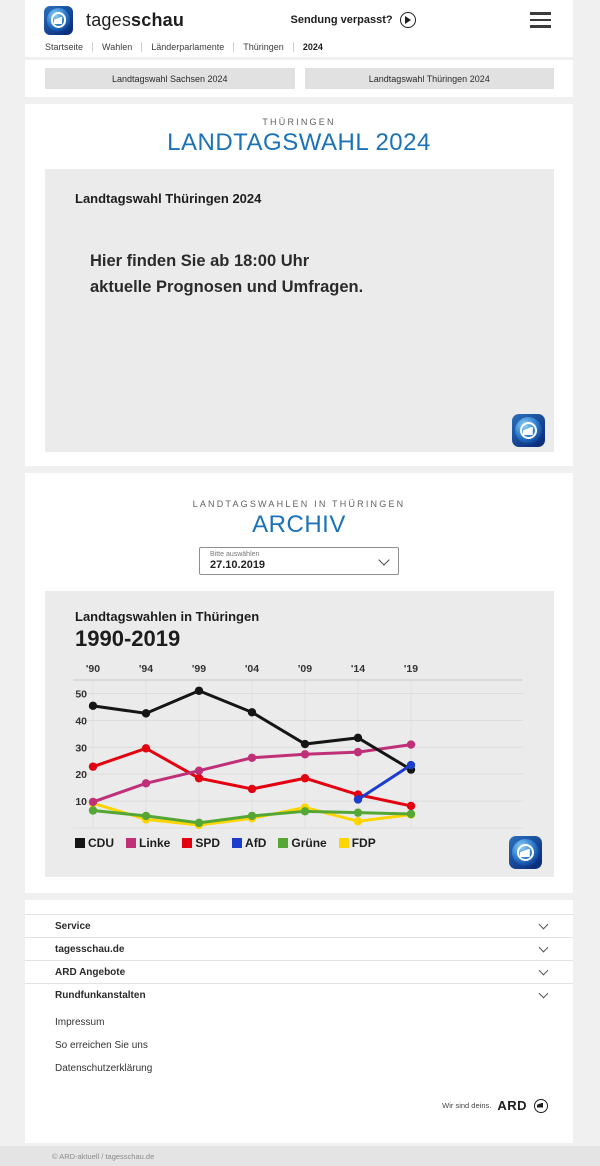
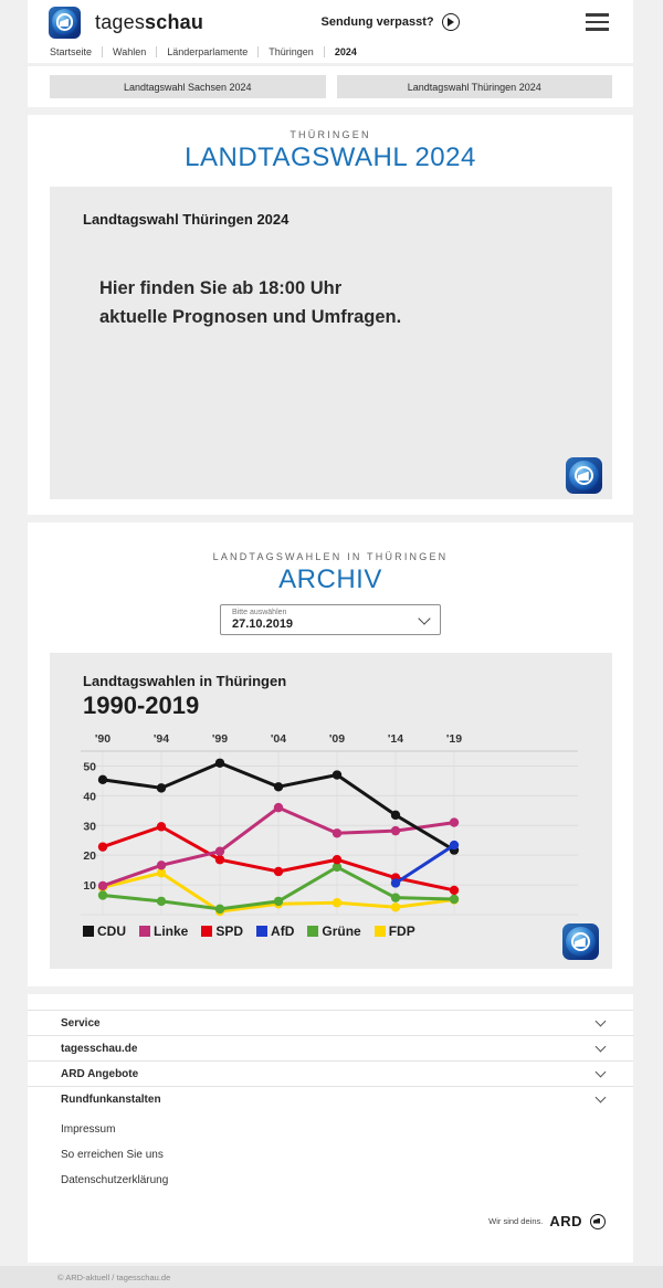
FDP/'94: 3 -> 14
Linke/'04: 26 -> 36
CDU/'09: 31 -> 47
Grüne/'09: 6 -> 16
FDP/'09: 8 -> 4
